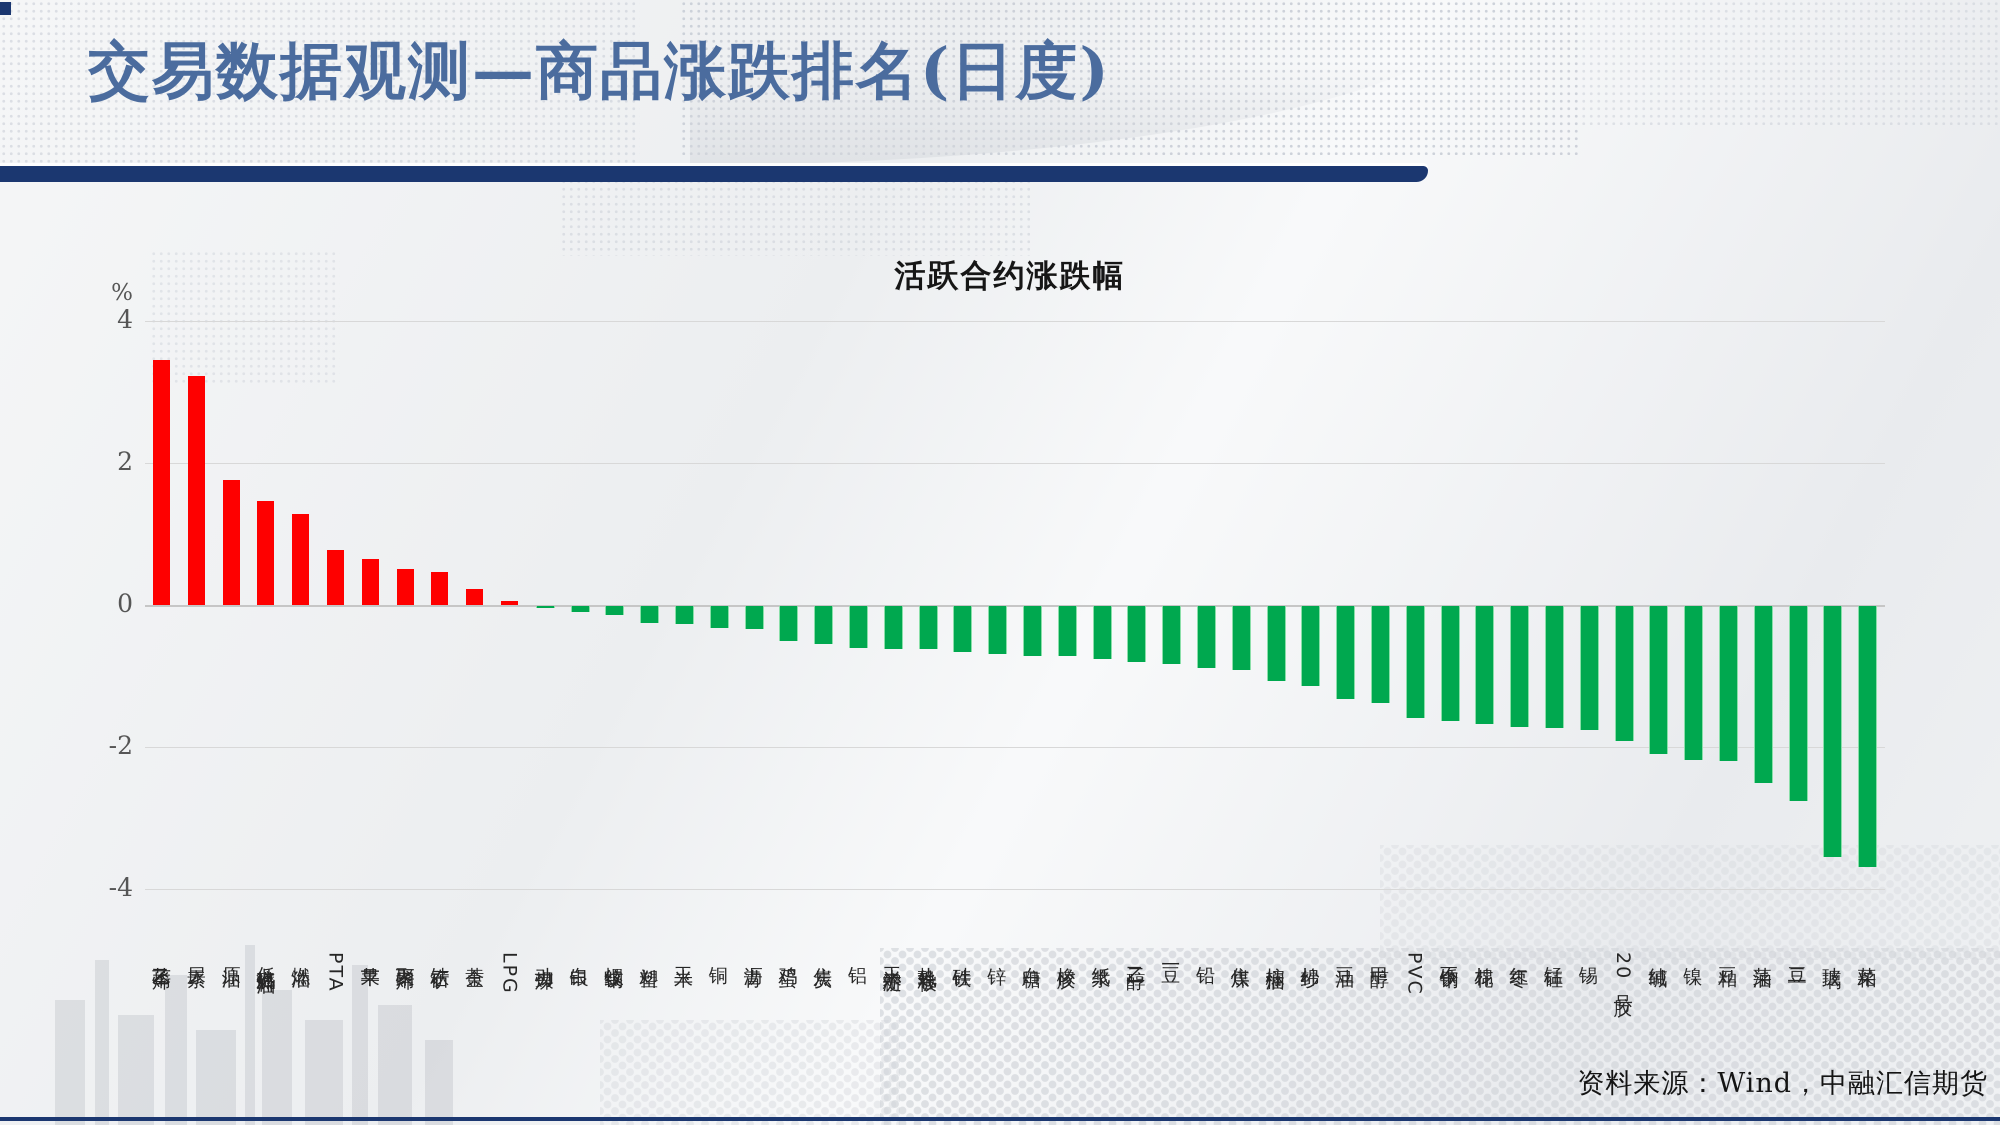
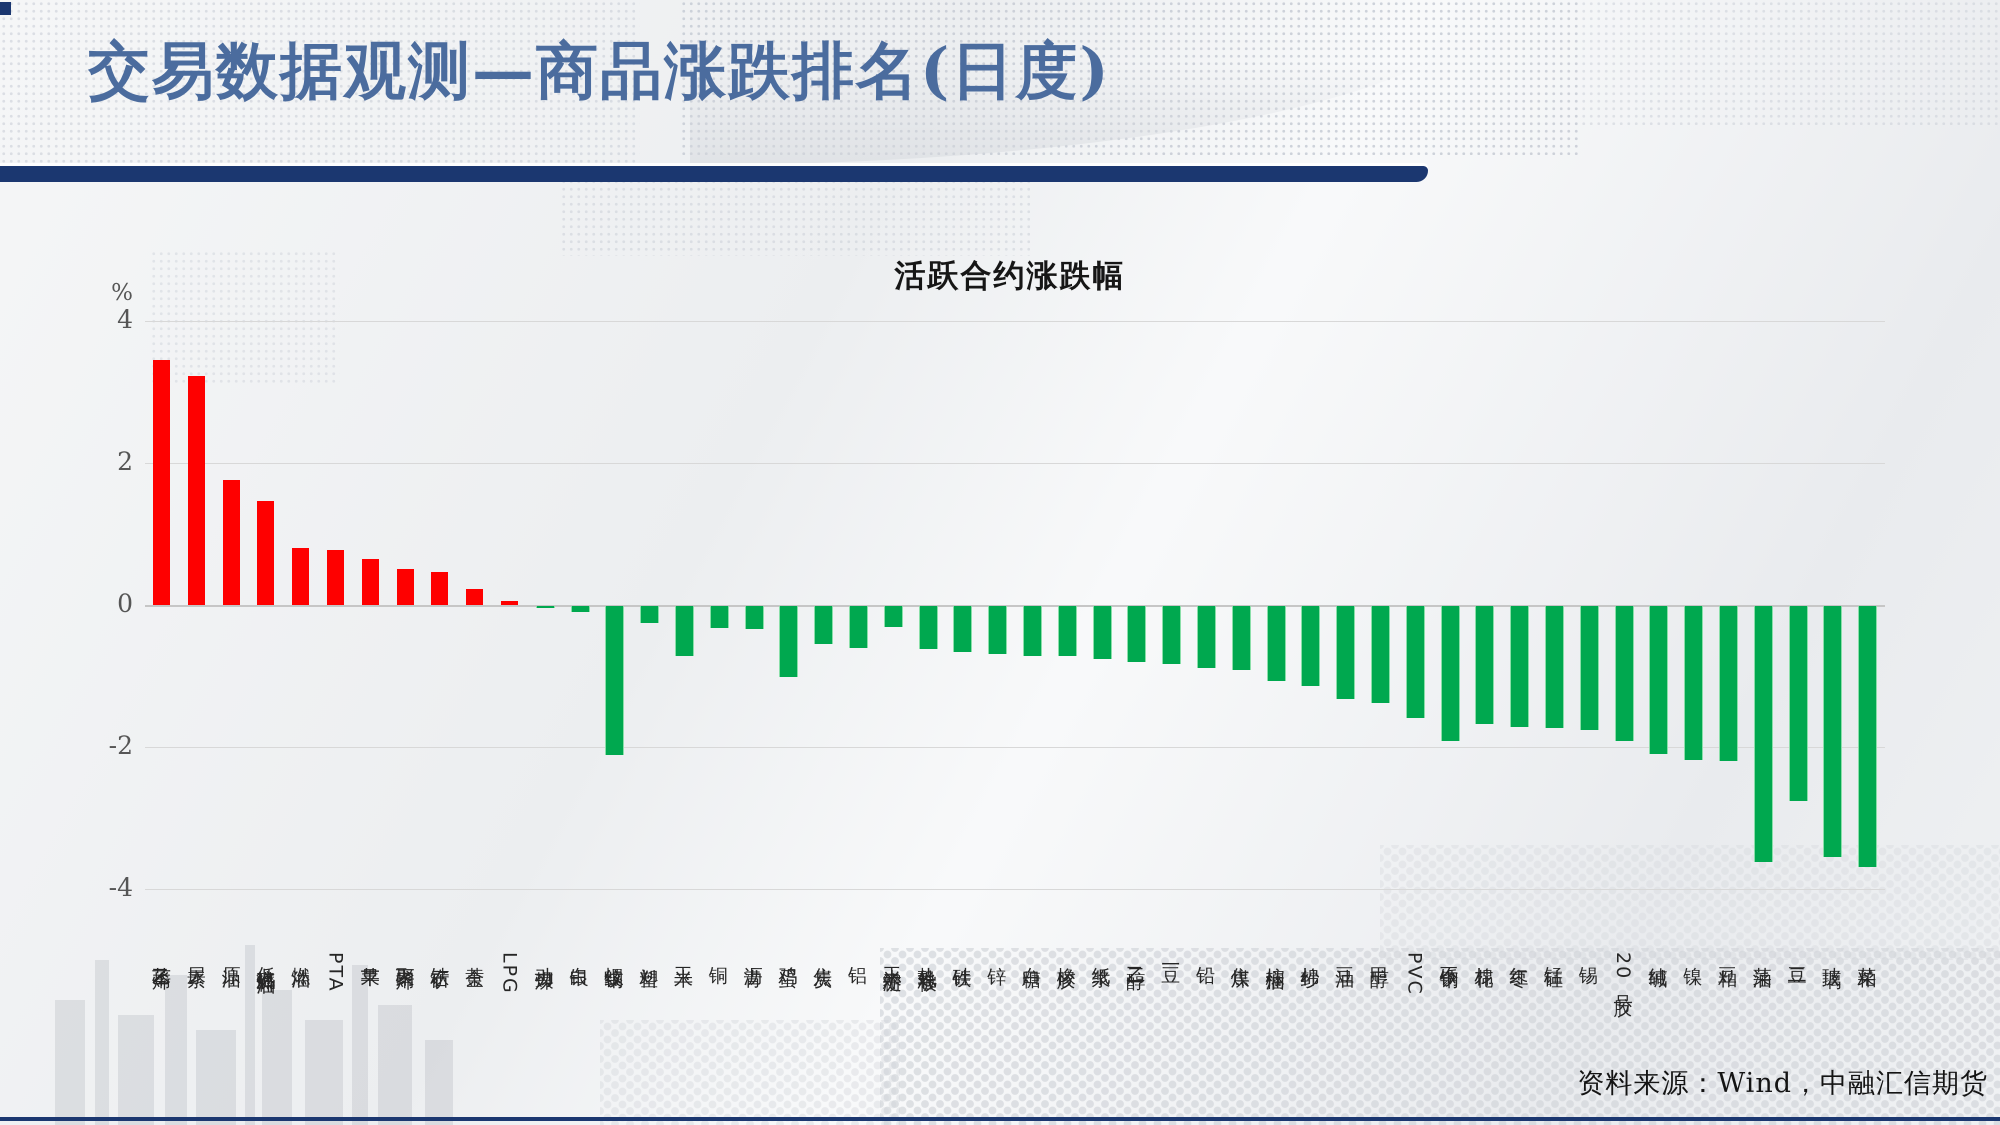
燃油: 1.3 -> 0.8
螺纹钢: -0.1 -> -2.1
玉米: -0.3 -> -0.7
鸡蛋: -0.5 -> -1.0
玉米淀粉: -0.6 -> -0.3
不锈钢: -1.6 -> -1.9
菜油: -2.5 -> -3.6
